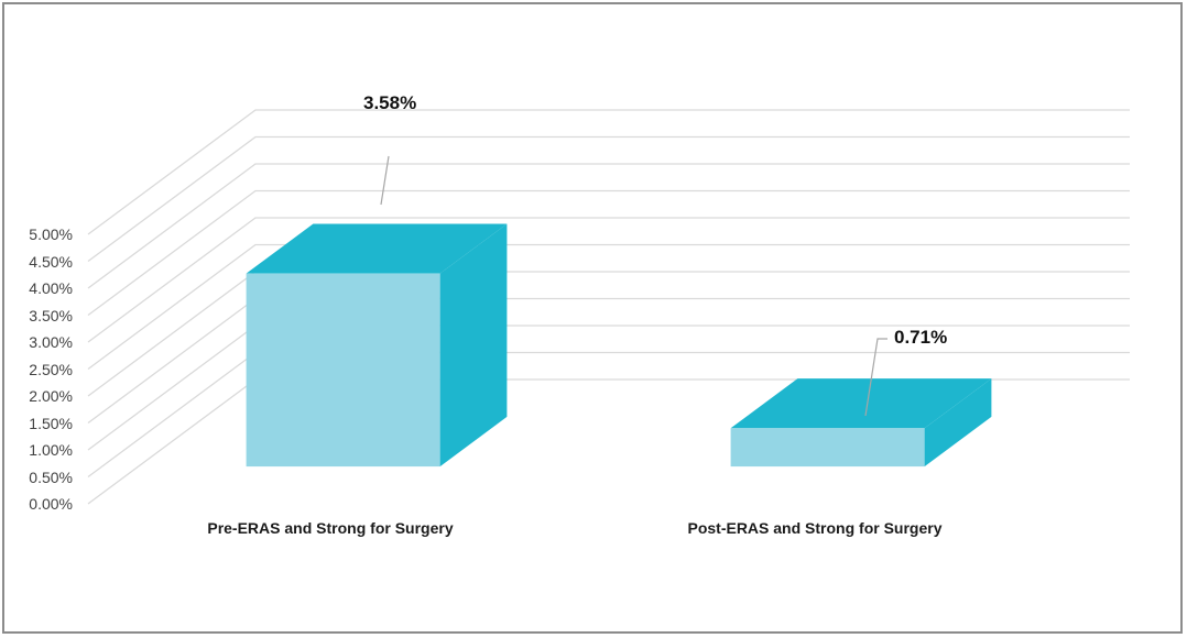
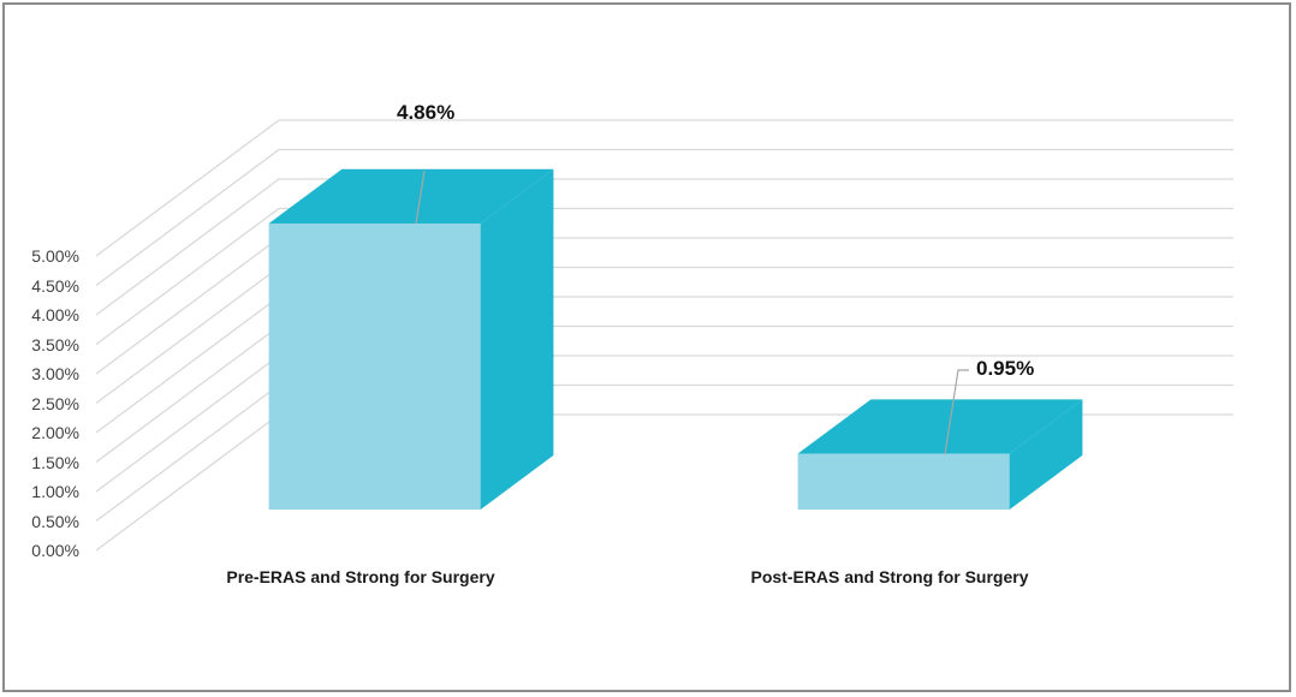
Pre-ERAS and Strong for Surgery: 3.58% -> 4.86%
Post-ERAS and Strong for Surgery: 0.71% -> 0.95%
